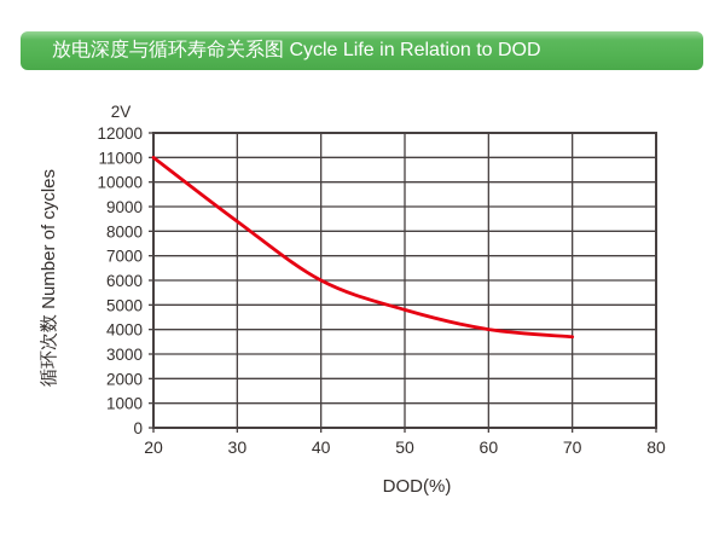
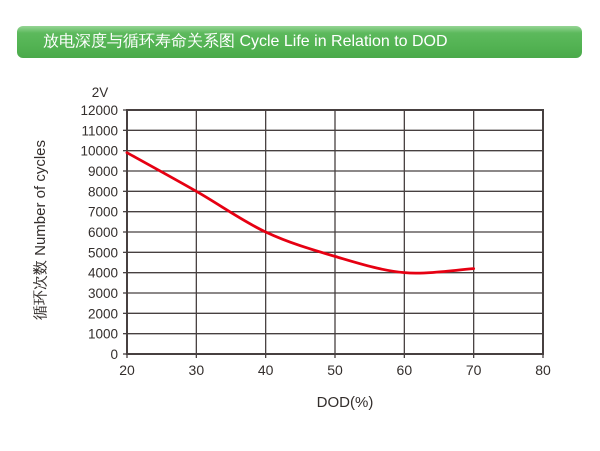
20: 11000 -> 9900
30: 8400 -> 8000
70: 3700 -> 4200
